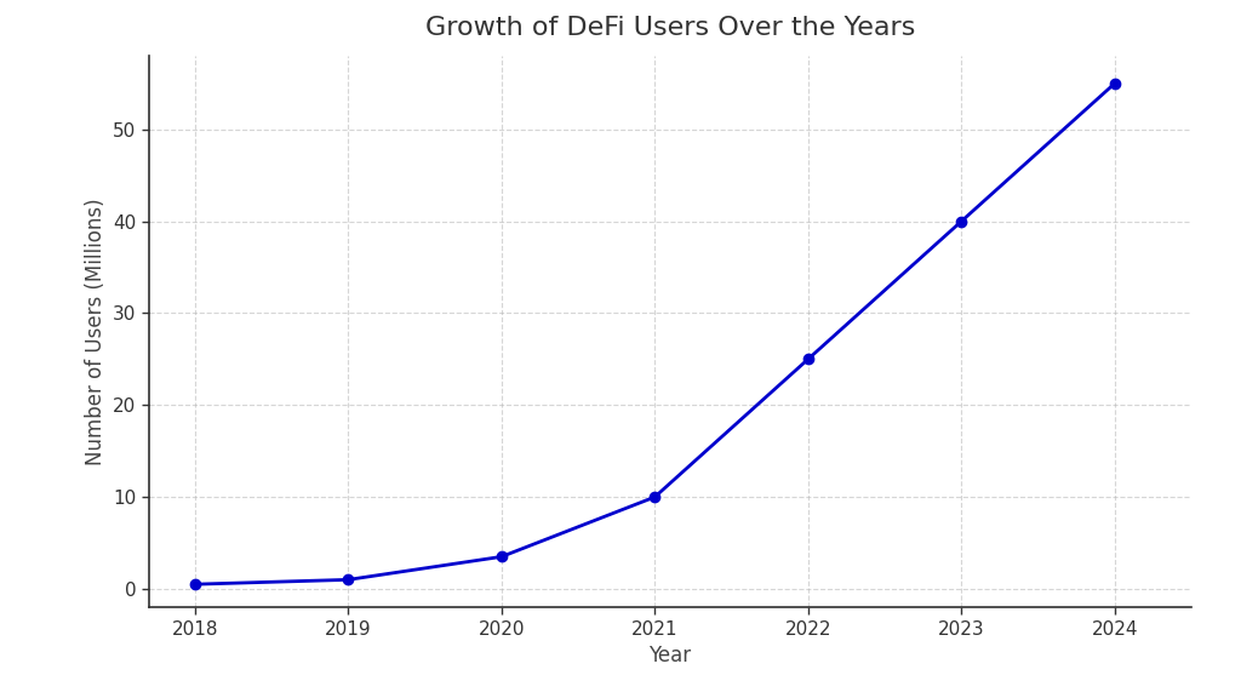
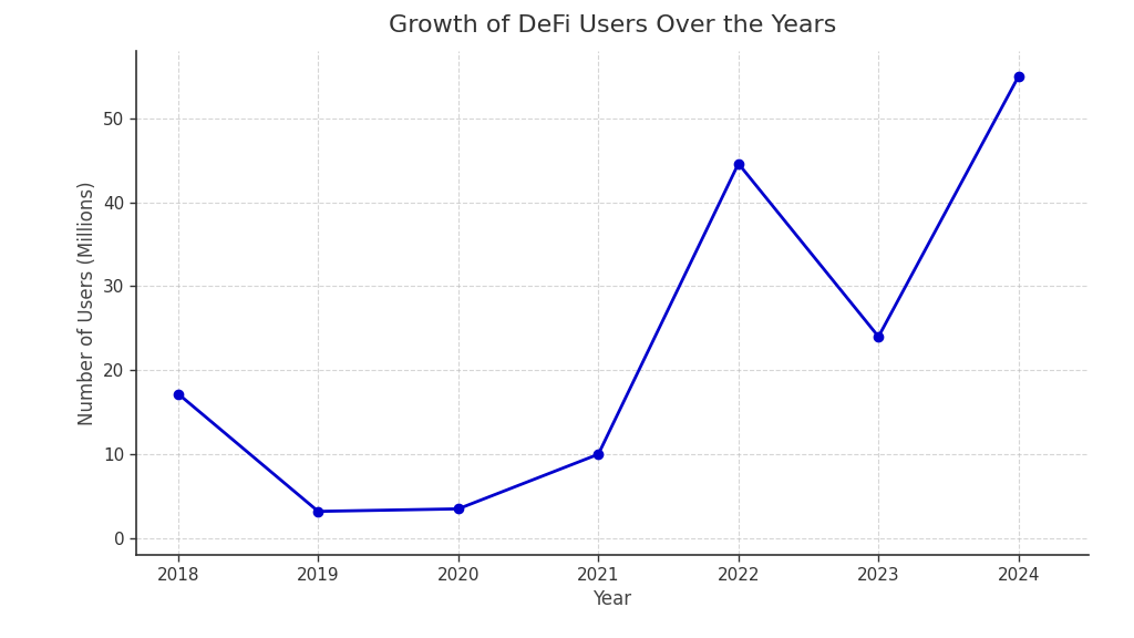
2018: 0.5 -> 17.2
2019: 1.0 -> 3.2
2022: 25.0 -> 44.6
2023: 40.0 -> 24.0
